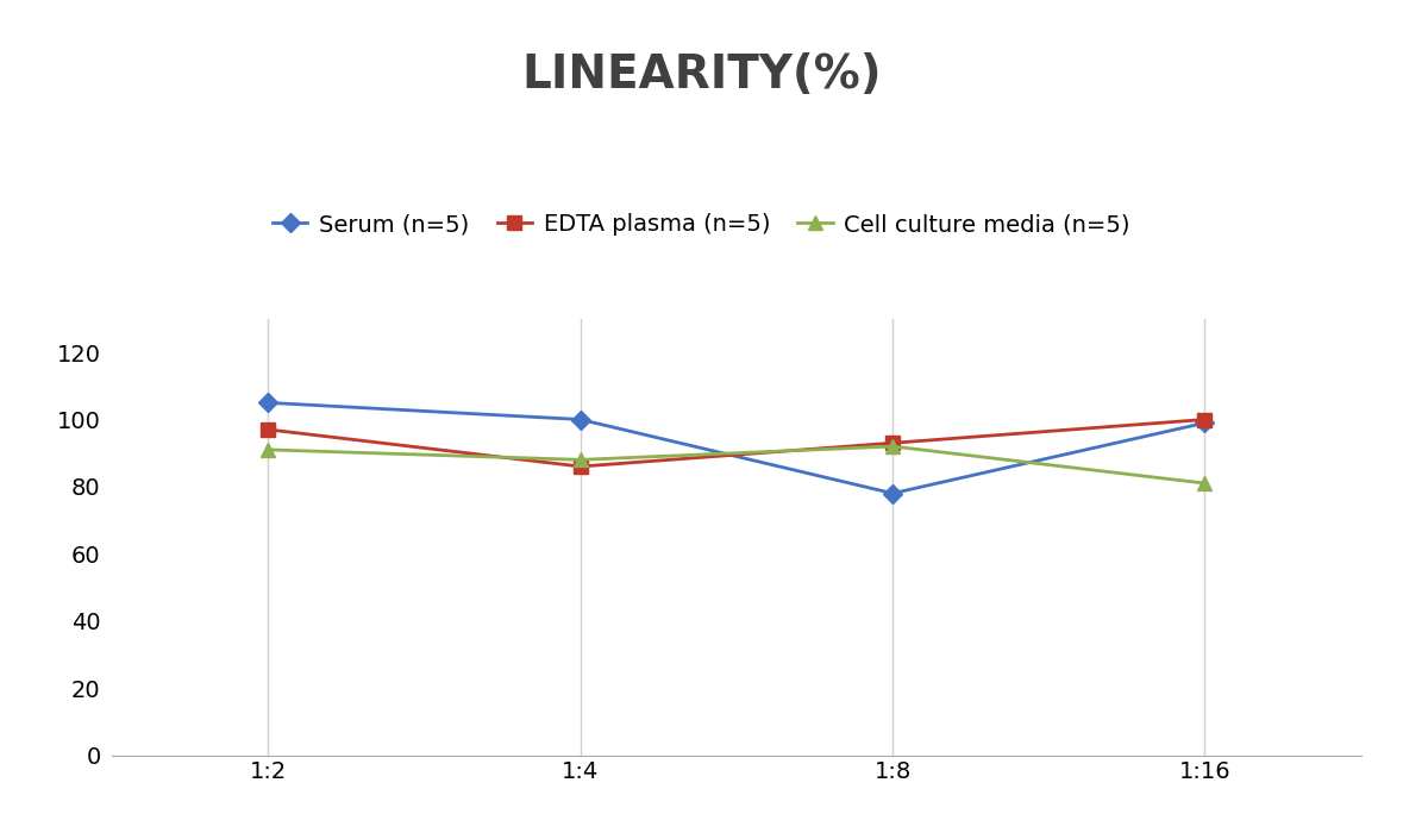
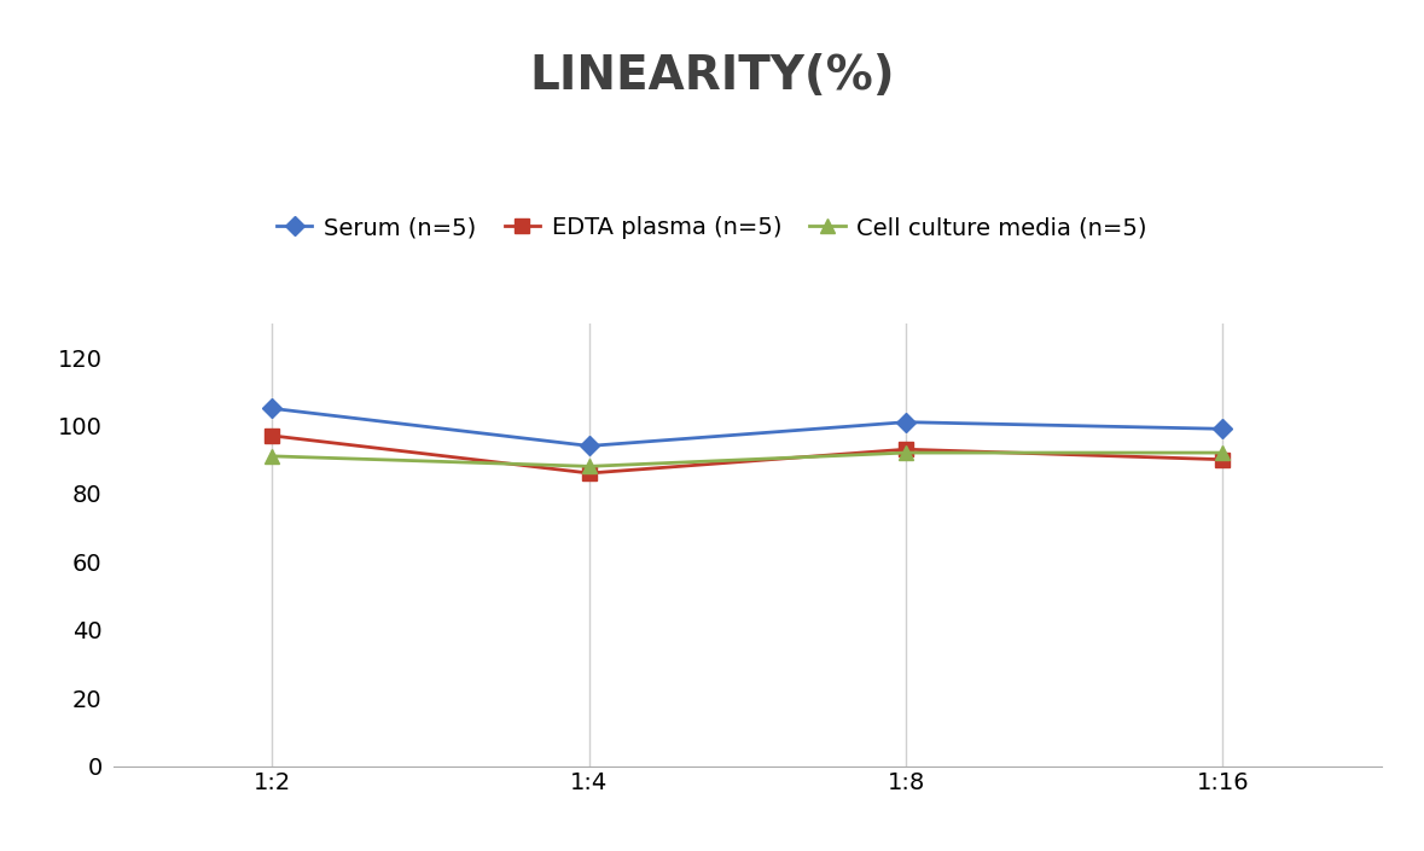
Serum (n=5)/1:4: 100 -> 94
Serum (n=5)/1:8: 78 -> 101
EDTA plasma (n=5)/1:16: 100 -> 90
Cell culture media (n=5)/1:16: 81 -> 92
